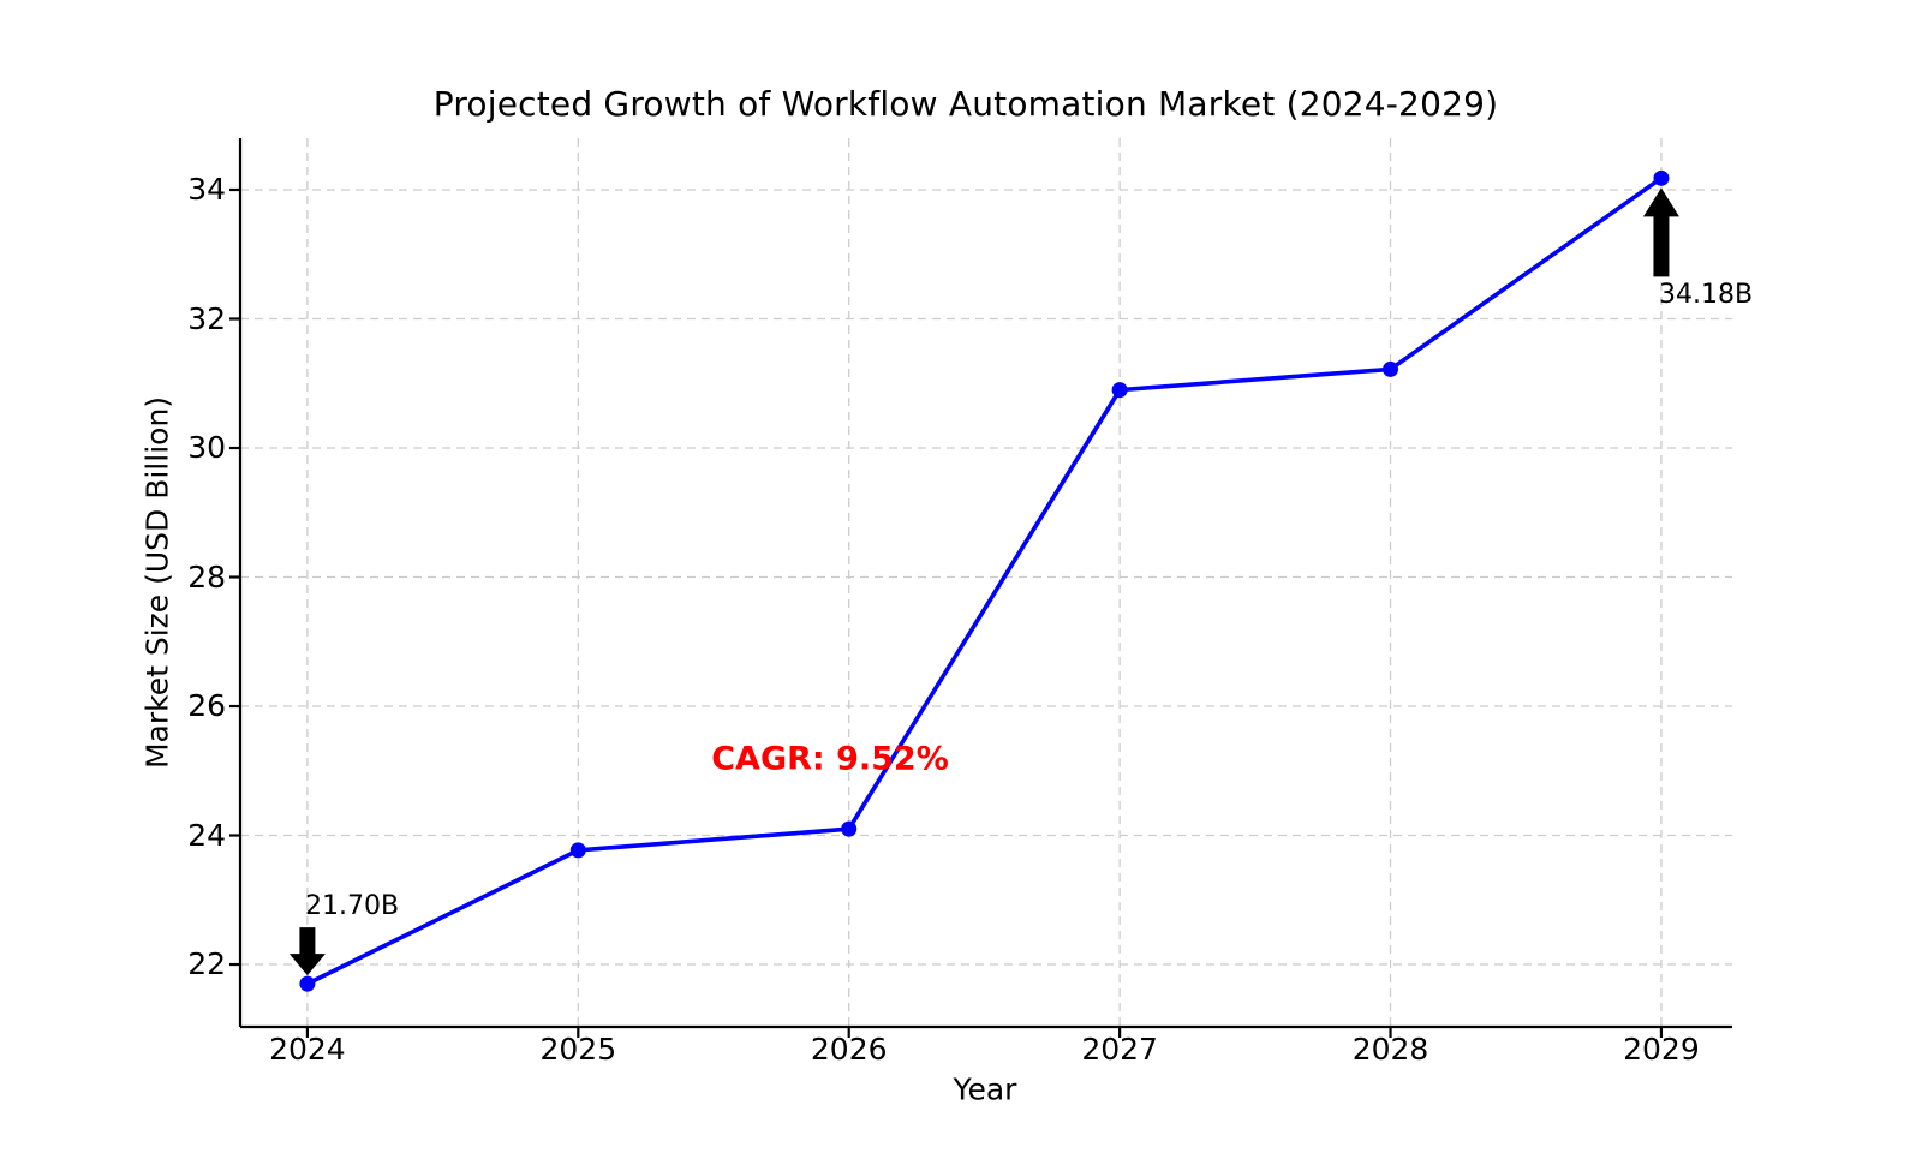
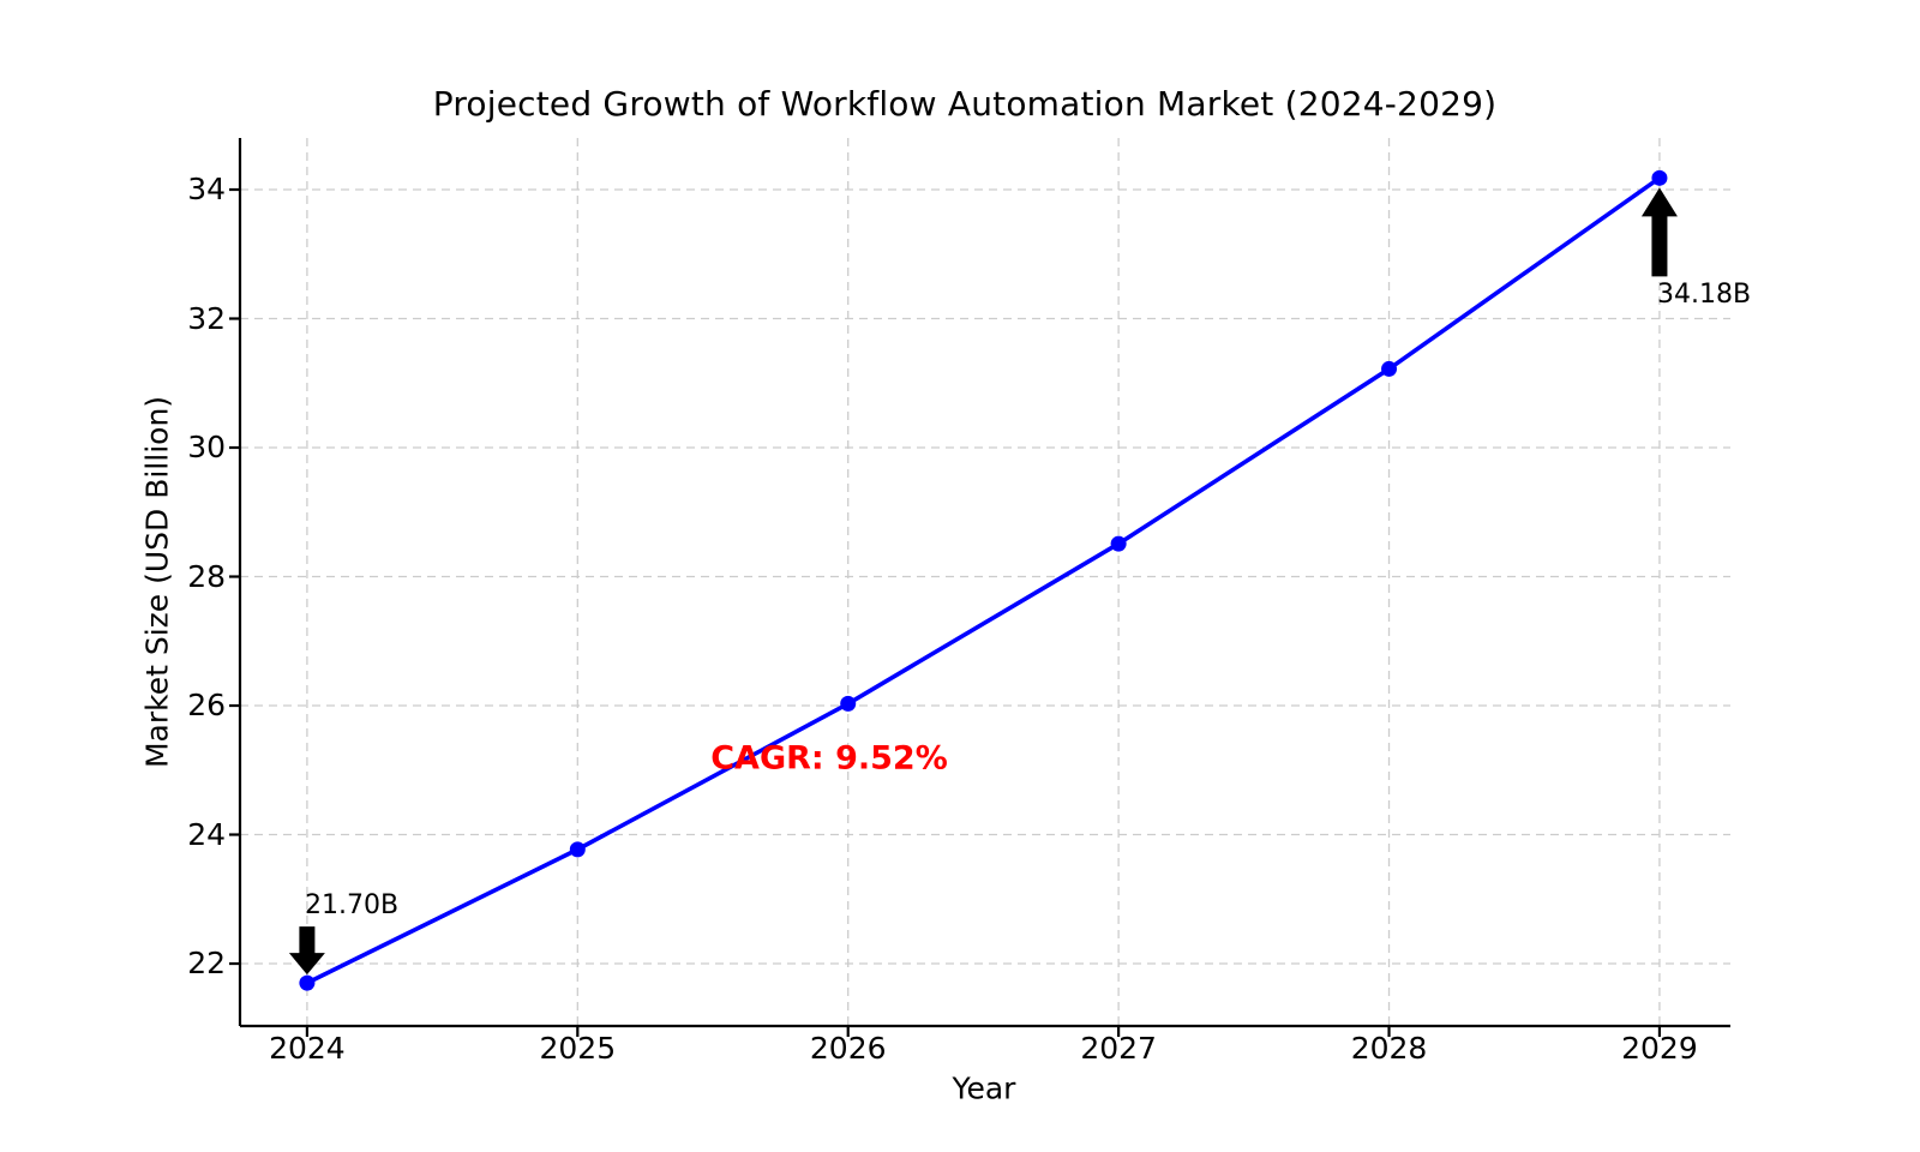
2026: 24.1 -> 26.0
2027: 30.9 -> 28.5
